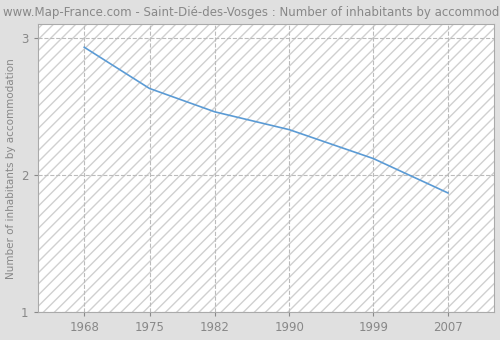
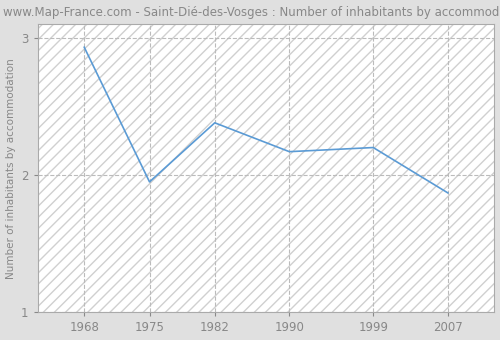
1975: 2.63 -> 1.95
1982: 2.46 -> 2.38
1990: 2.33 -> 2.17
1999: 2.12 -> 2.20
